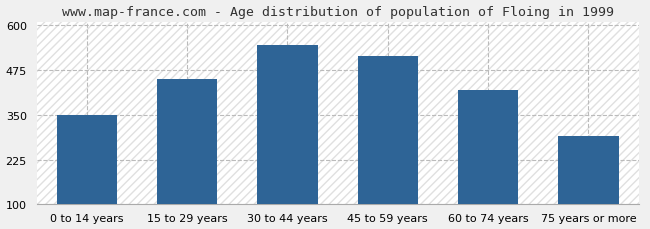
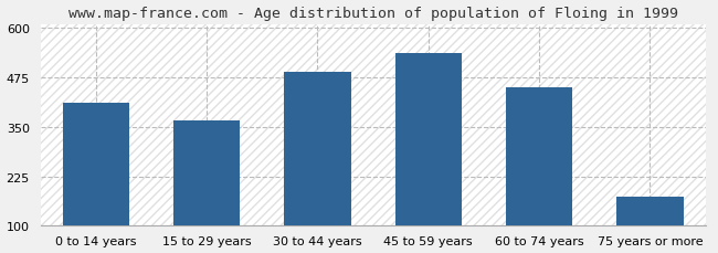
0 to 14 years: 350 -> 410
15 to 29 years: 450 -> 365
30 to 44 years: 545 -> 490
45 to 59 years: 515 -> 535
60 to 74 years: 420 -> 450
75 years or more: 290 -> 175
